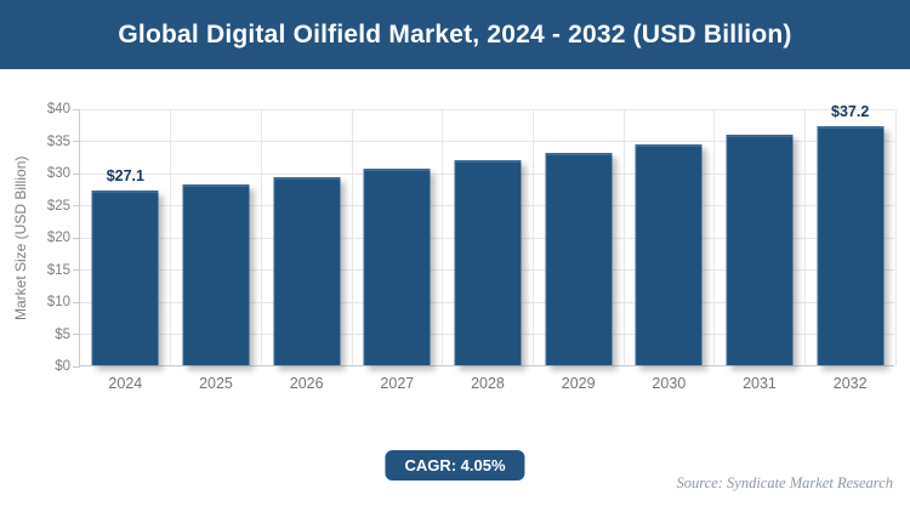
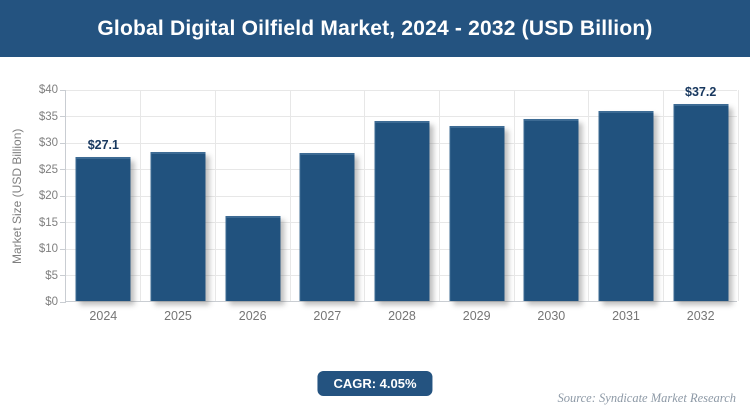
2026: $29 -> $16
2027: $30 -> $28
2028: $32 -> $34
